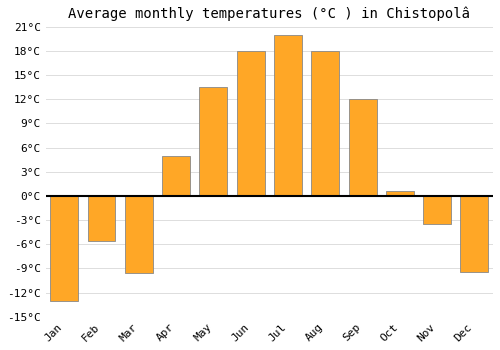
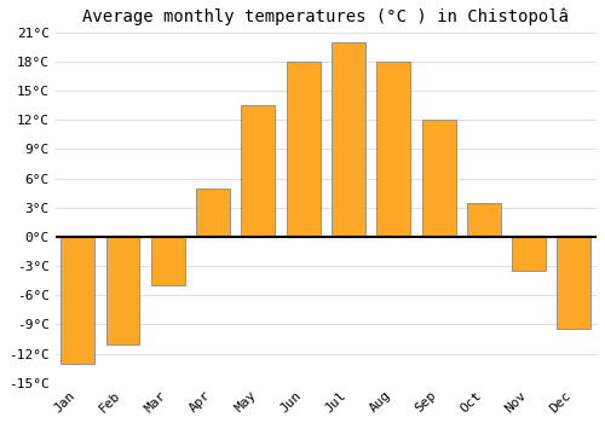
Feb: -5.6°C -> -11.0°C
Mar: -9.6°C -> -5.0°C
Oct: 0.6°C -> 3.5°C
